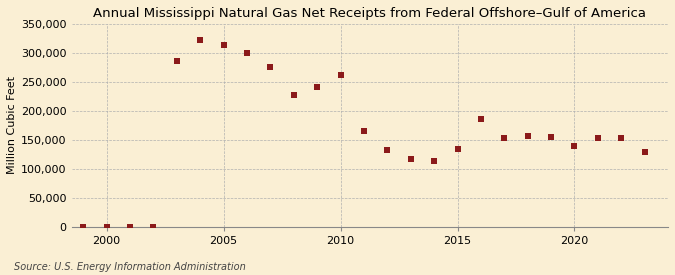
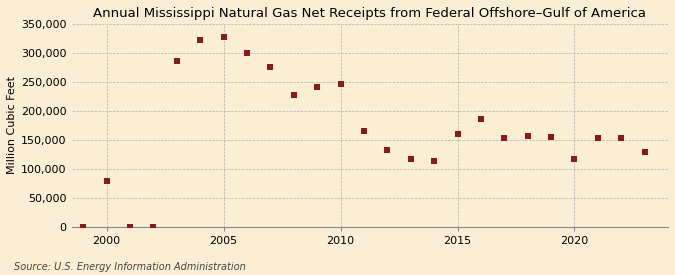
2000: 0 -> 80,000
2005: 314,000 -> 328,000
2010: 262,000 -> 246,000
2015: 135,000 -> 160,000
2020: 140,000 -> 118,000
